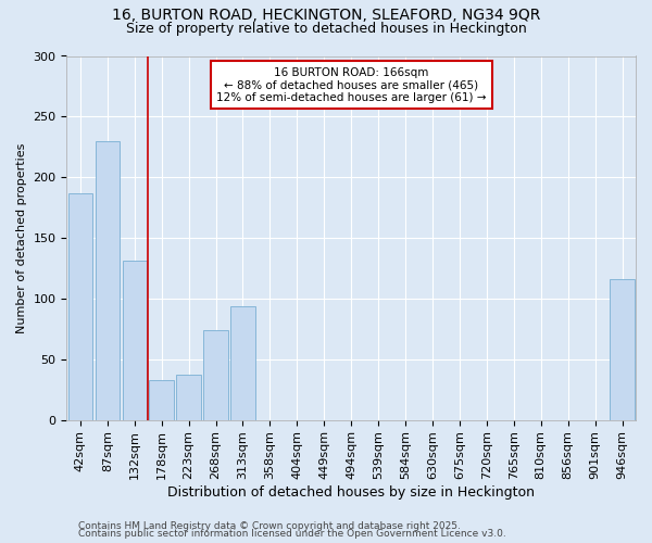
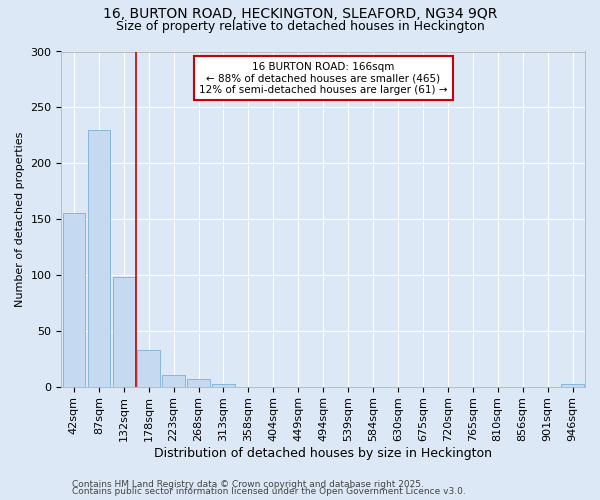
42sqm: 187 -> 155
132sqm: 131 -> 98
223sqm: 37 -> 10
268sqm: 74 -> 7
313sqm: 94 -> 2
946sqm: 116 -> 2
